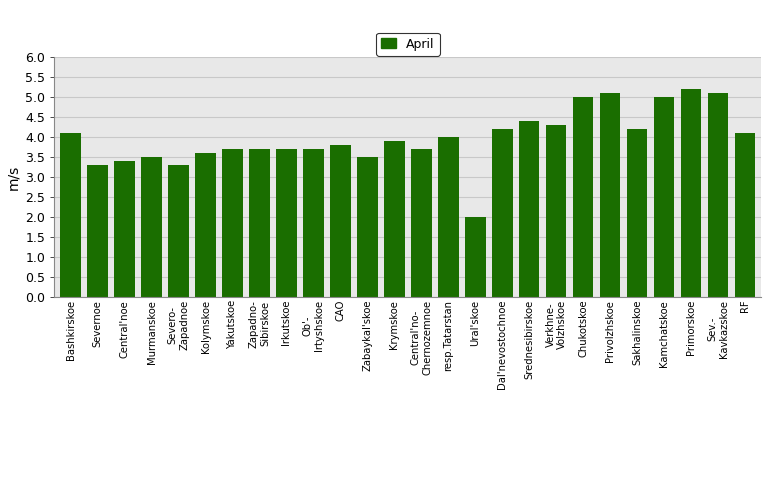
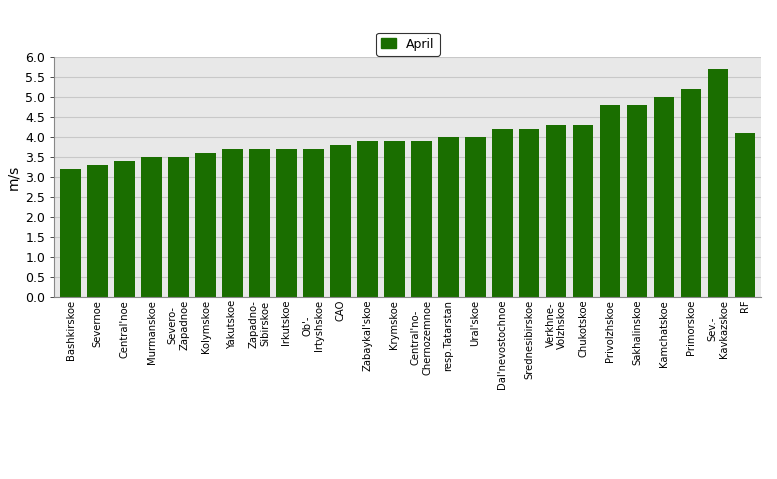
Bashkirskoe: 4.1 -> 3.2
Severo- Zapadnoe: 3.3 -> 3.5
Zabaykal'skoe: 3.5 -> 3.9
Central'no- Chernozemnoe: 3.7 -> 3.9
Ural'skoe: 2.0 -> 4.0
Srednesibirskoe: 4.4 -> 4.2
Chukotskoe: 5.0 -> 4.3
Privolzhskoe: 5.1 -> 4.8
Sakhalinskoe: 4.2 -> 4.8
Sev.- Kavkazskoe: 5.1 -> 5.7
